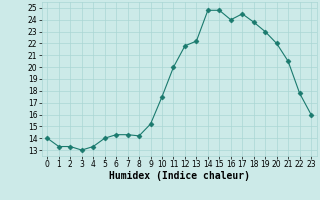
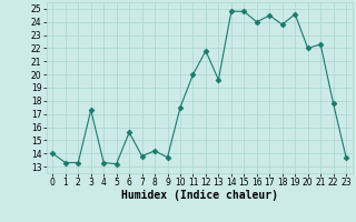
3: 13.0 -> 17.3
5: 14.0 -> 13.2
6: 14.3 -> 15.6
7: 14.3 -> 13.8
9: 15.2 -> 13.7
13: 22.2 -> 19.6
19: 23.0 -> 24.6
21: 20.5 -> 22.3
23: 16.0 -> 13.7
